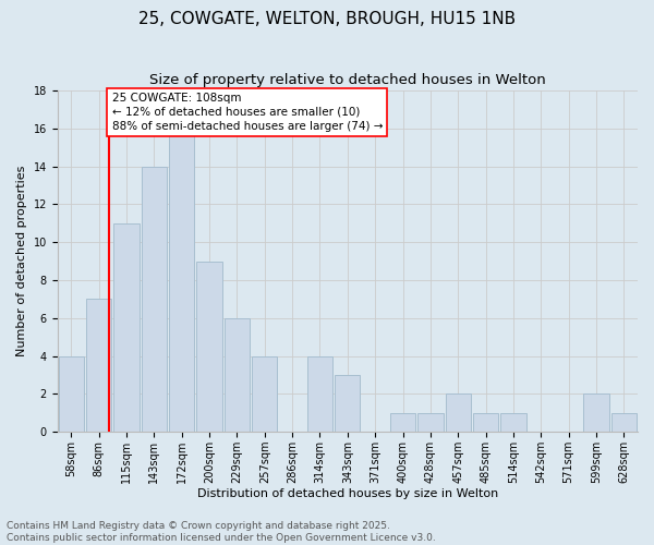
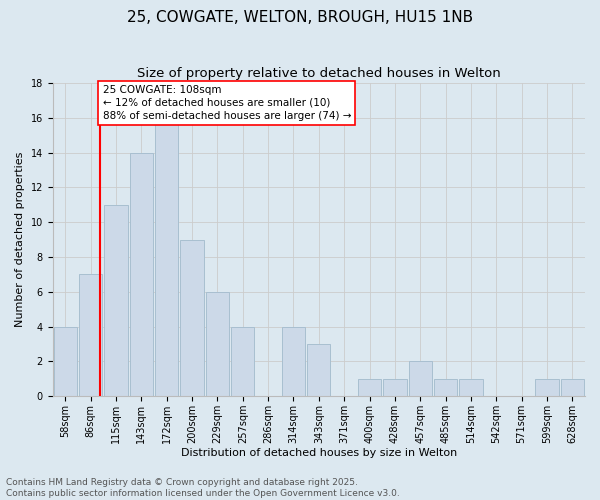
599sqm: 2 -> 1
